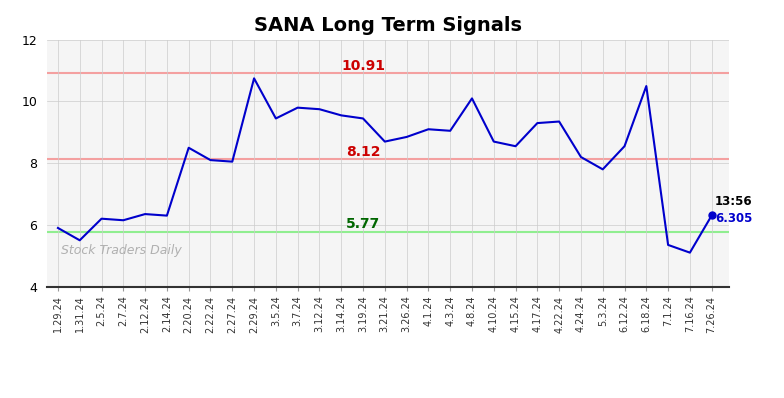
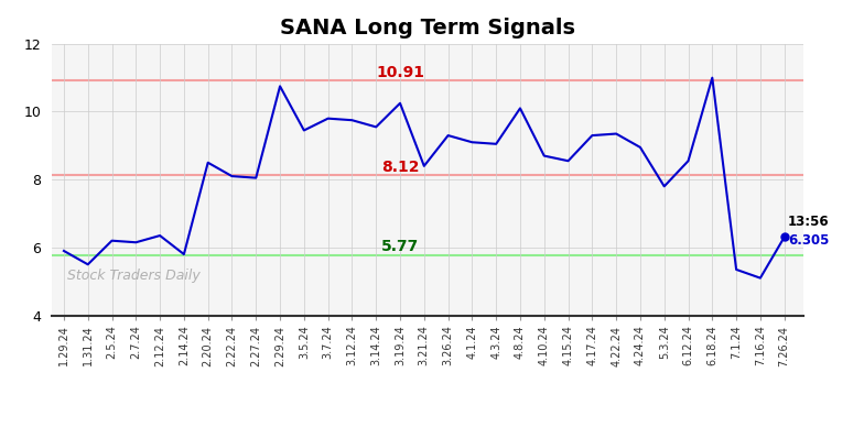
2.14.24: 6.30 -> 5.80
3.19.24: 9.45 -> 10.25
3.21.24: 8.70 -> 8.40
3.26.24: 8.85 -> 9.30
4.24.24: 8.20 -> 8.95
6.18.24: 10.50 -> 11.00
